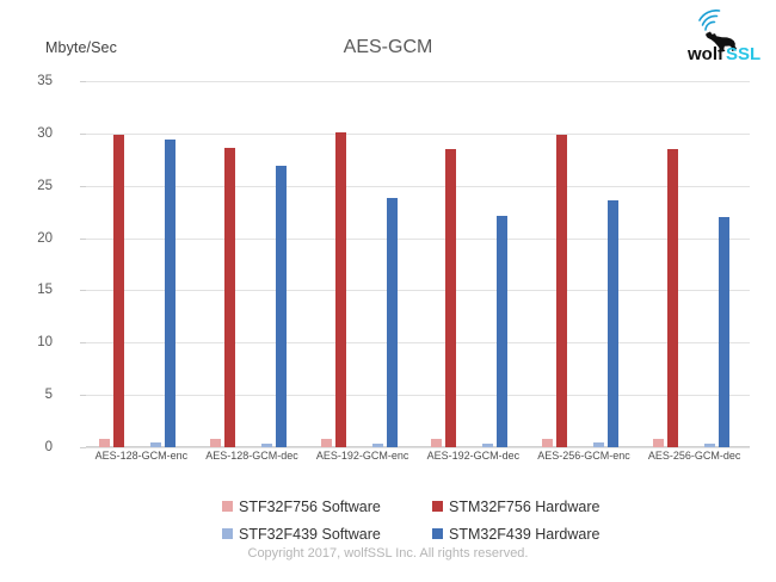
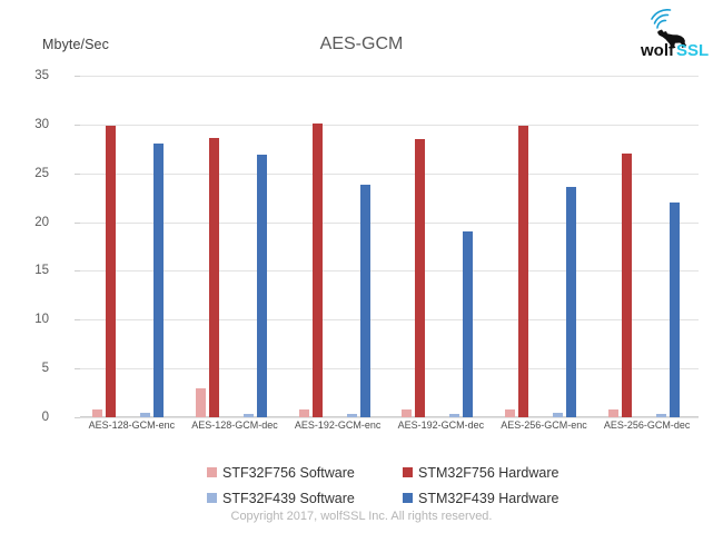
STM32F439 Hardware/AES-128-GCM-enc: 29 -> 28
STF32F756 Software/AES-128-GCM-dec: 1 -> 3
STM32F439 Hardware/AES-192-GCM-dec: 22 -> 19
STM32F756 Hardware/AES-256-GCM-dec: 28 -> 27
